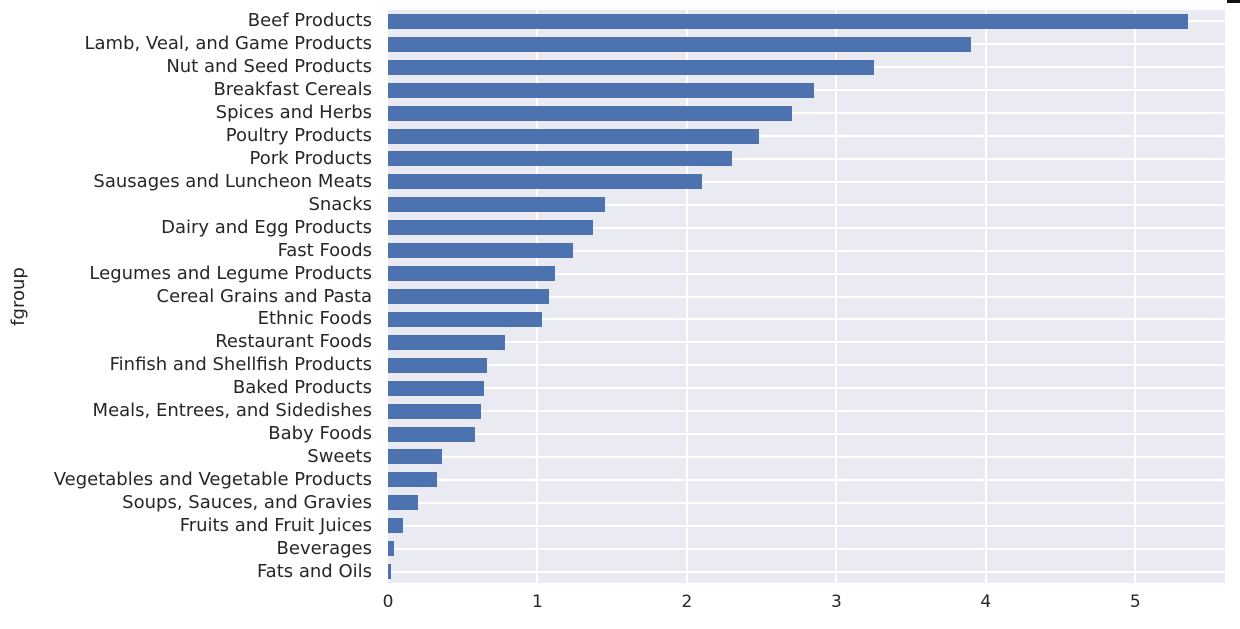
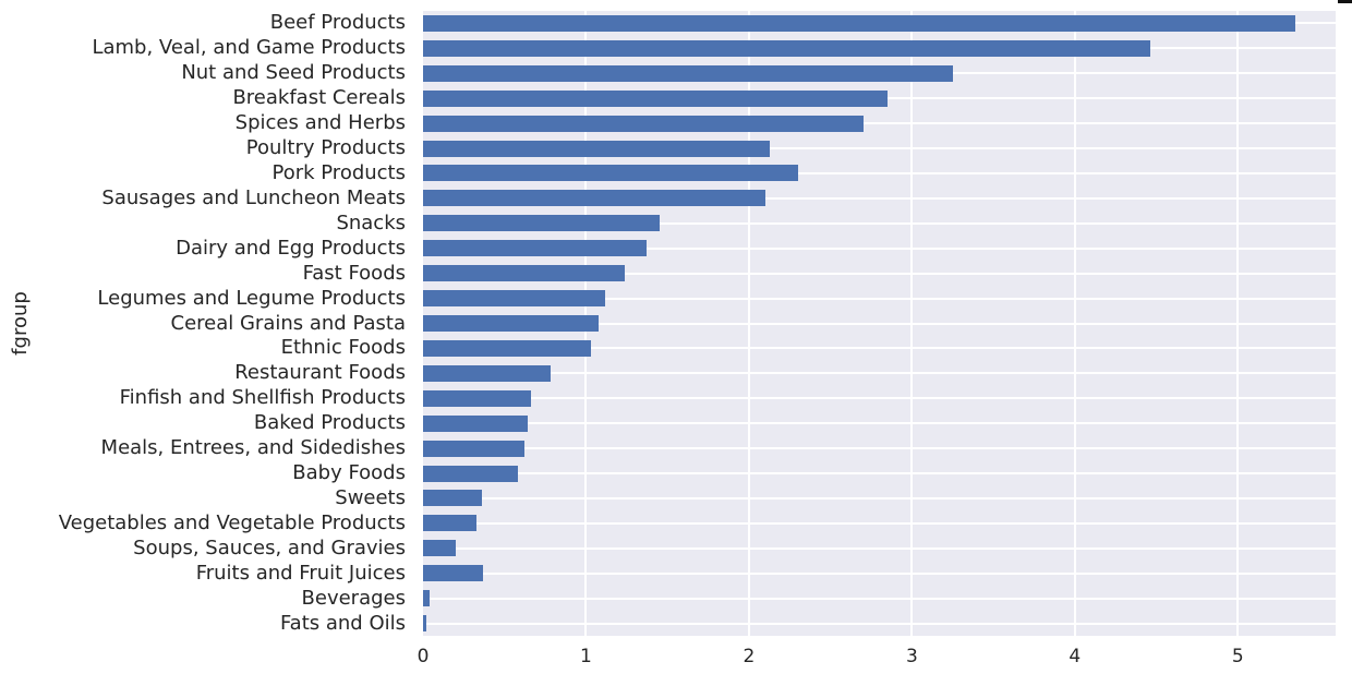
Lamb, Veal, and Game Products: 3.90 -> 4.46
Poultry Products: 2.48 -> 2.13
Fruits and Fruit Juices: 0.10 -> 0.37
